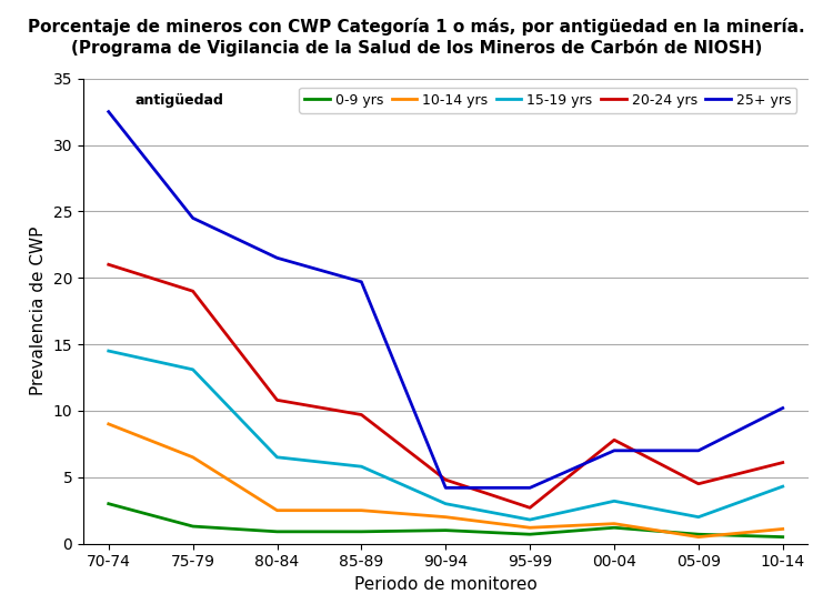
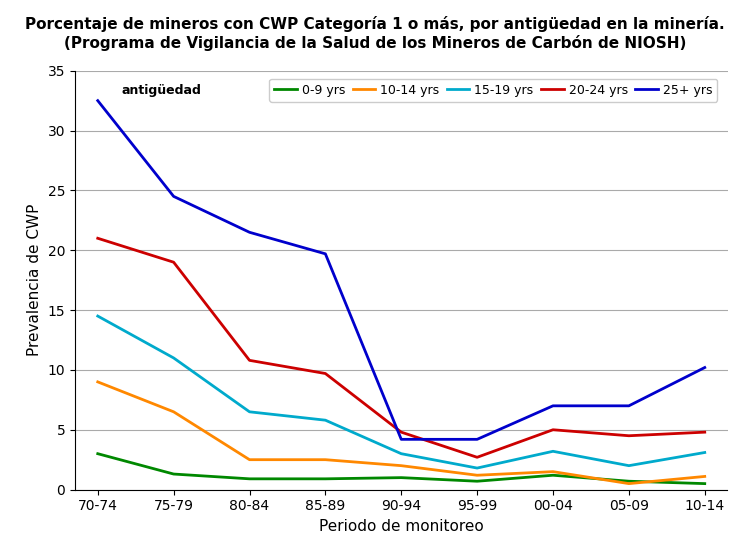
15-19 yrs/75-79: 13.1 -> 11.0
20-24 yrs/00-04: 7.8 -> 5.0
15-19 yrs/10-14: 4.3 -> 3.1
20-24 yrs/10-14: 6.1 -> 4.8
